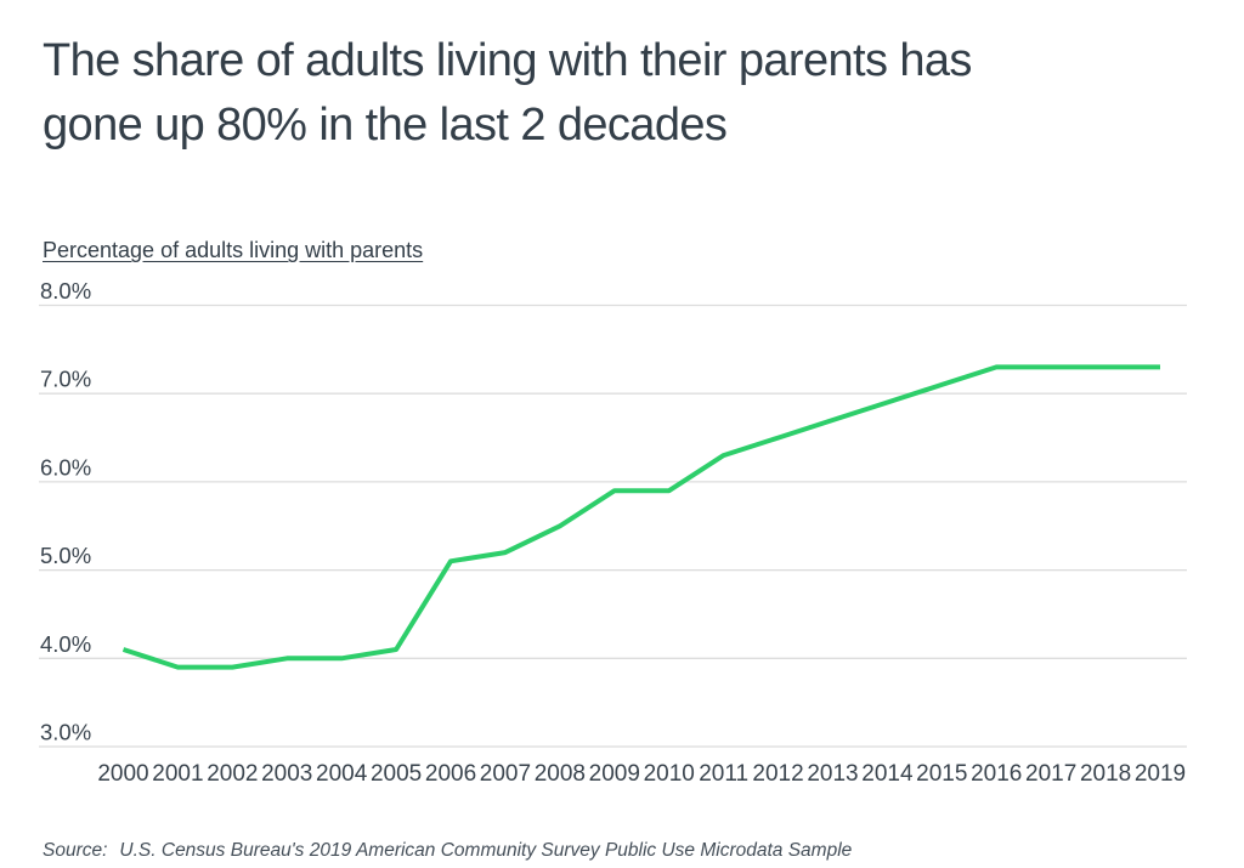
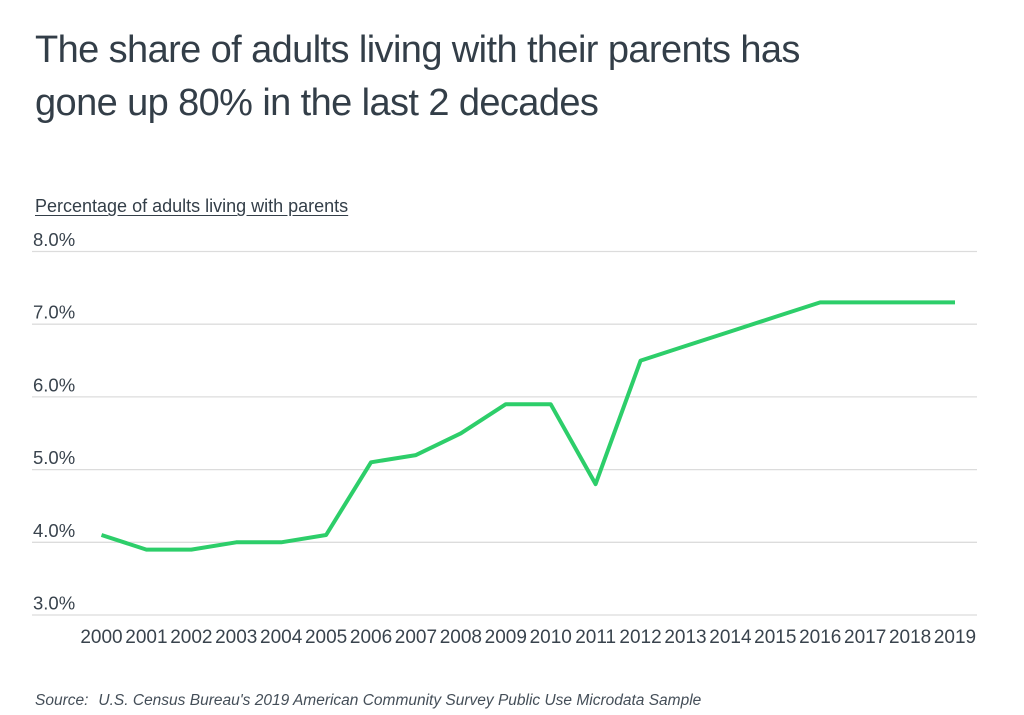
2011: 6.3% -> 4.8%
